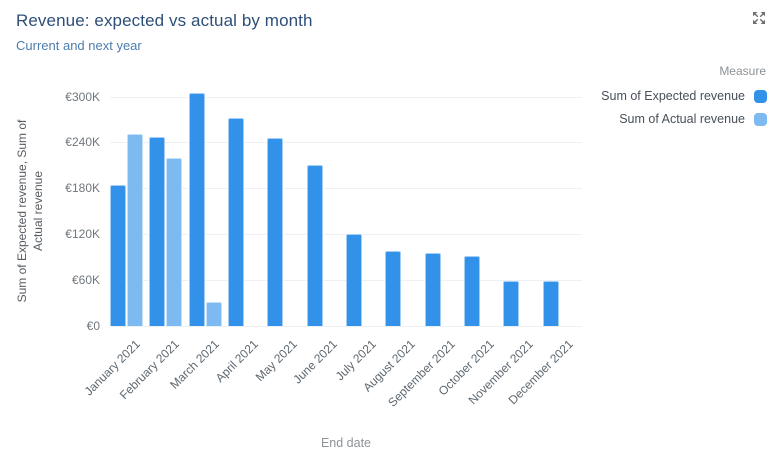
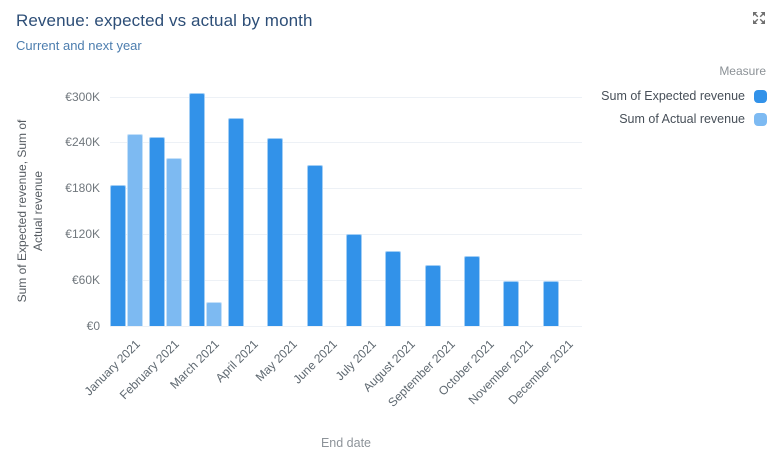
Sum of Expected revenue/September 2021: €100K -> €80K
